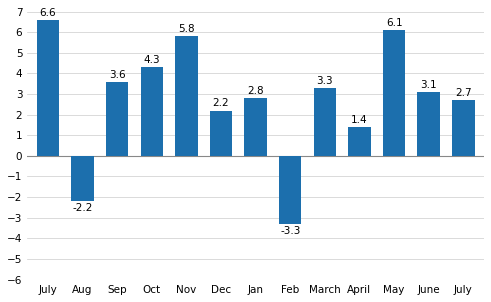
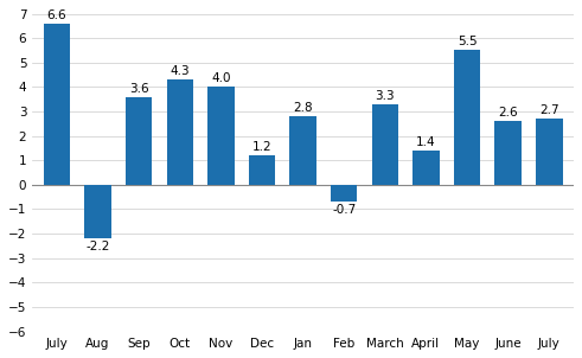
Nov: 5.8 -> 4.0
Dec: 2.2 -> 1.2
Feb: -3.3 -> -0.7
May: 6.1 -> 5.5
June: 3.1 -> 2.6
